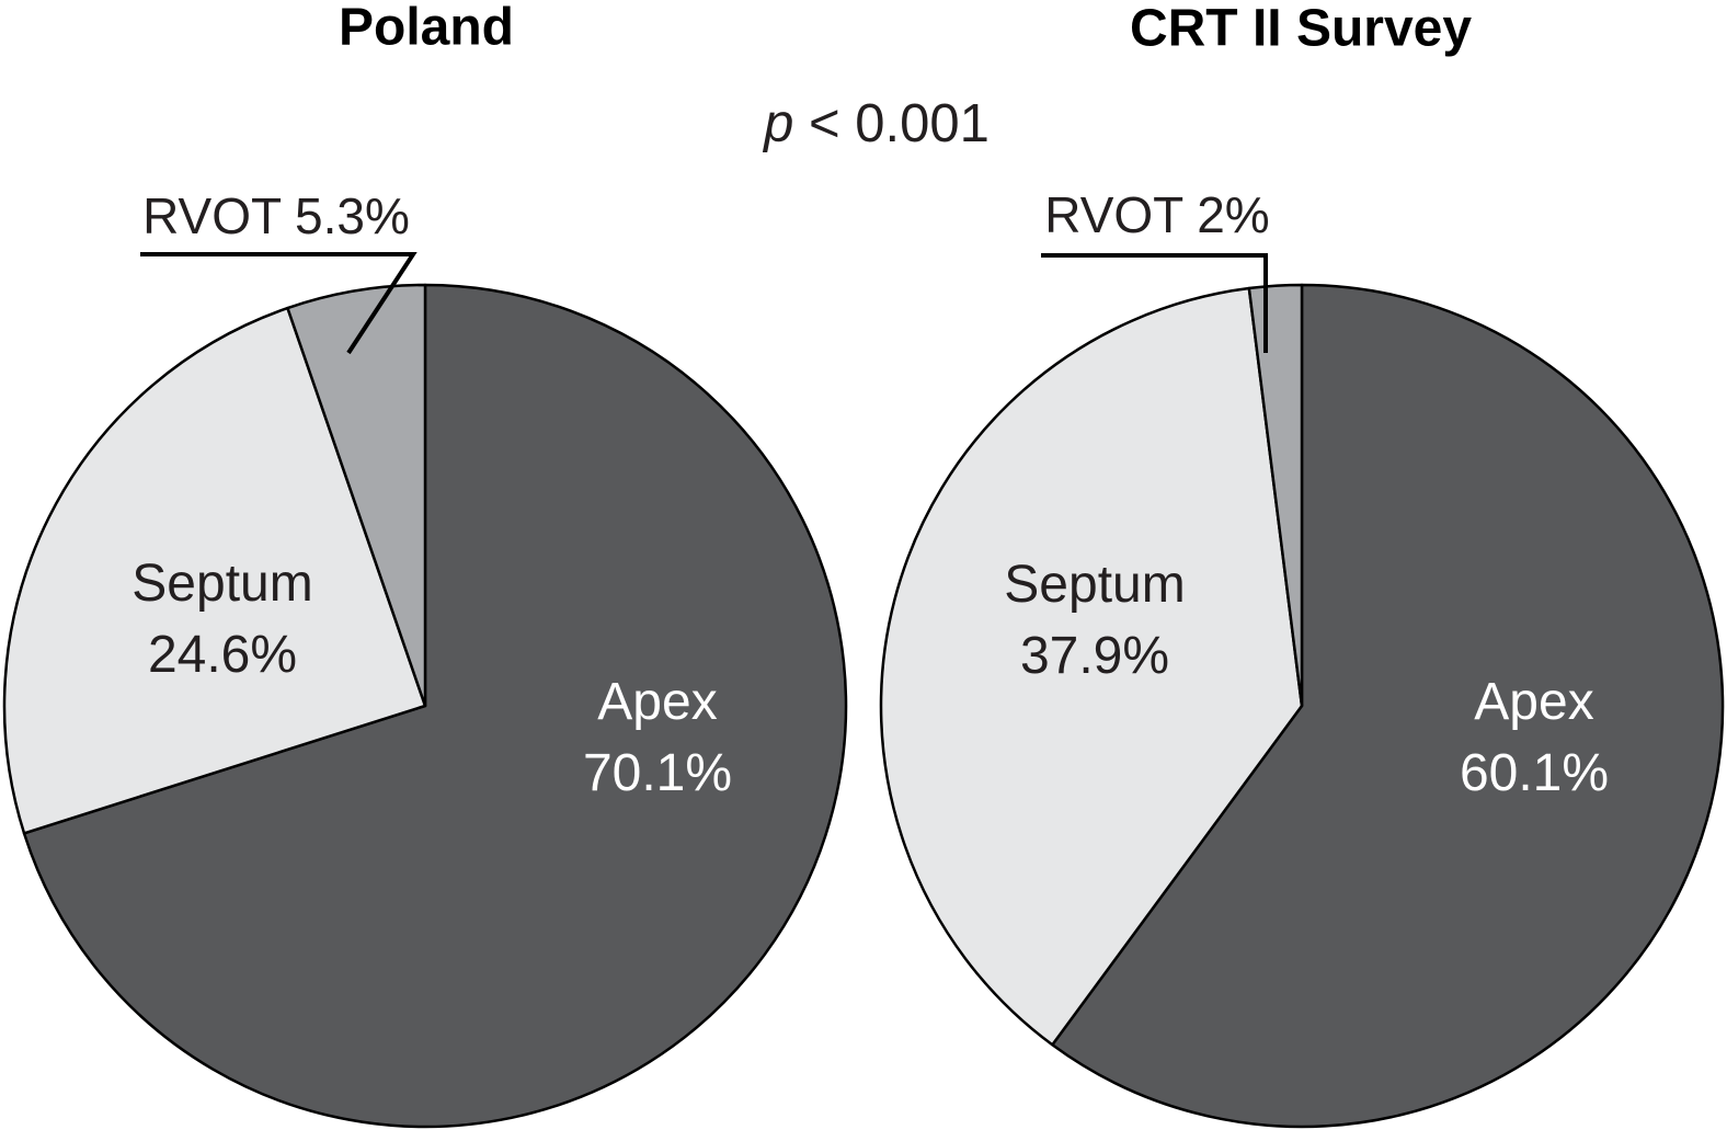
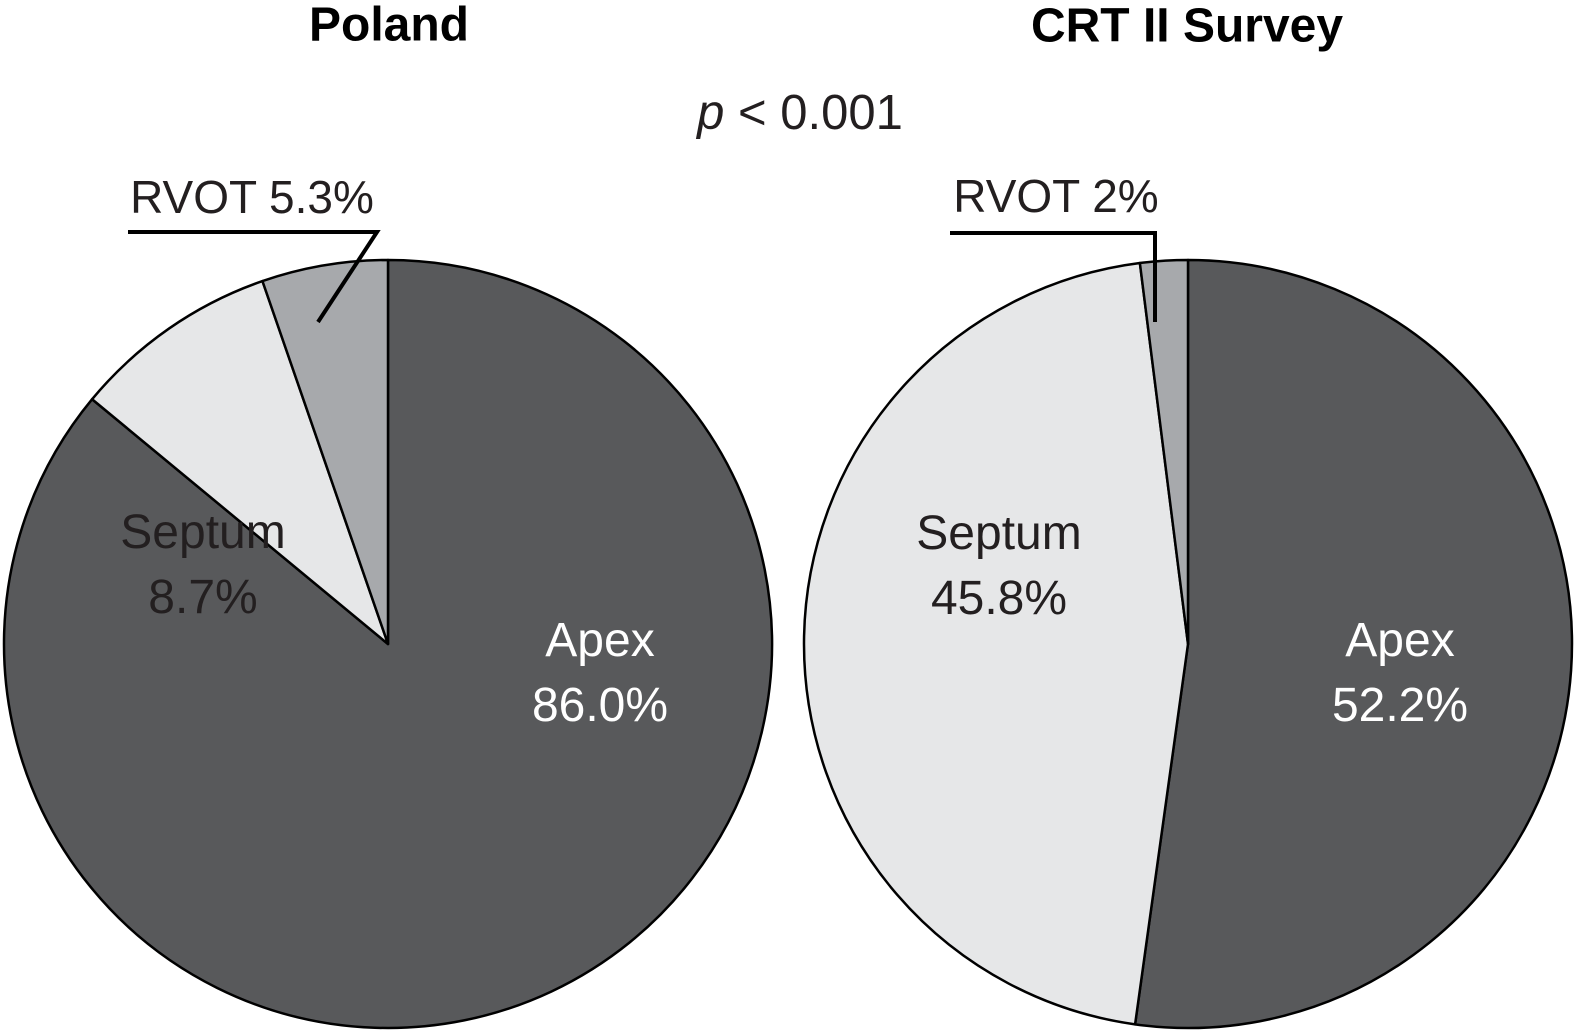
Poland/Apex: 70.1% -> 86.0%
Poland/Septum: 24.6% -> 8.7%
CRT II Survey/Apex: 60.1% -> 52.2%
CRT II Survey/Septum: 37.9% -> 45.8%
